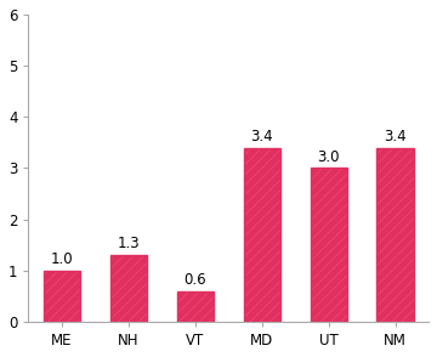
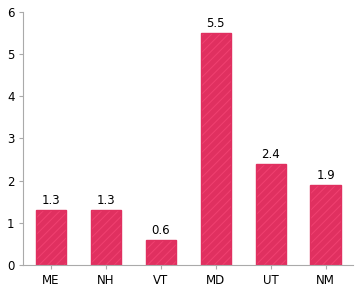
ME: 1.0 -> 1.3
MD: 3.4 -> 5.5
UT: 3.0 -> 2.4
NM: 3.4 -> 1.9
